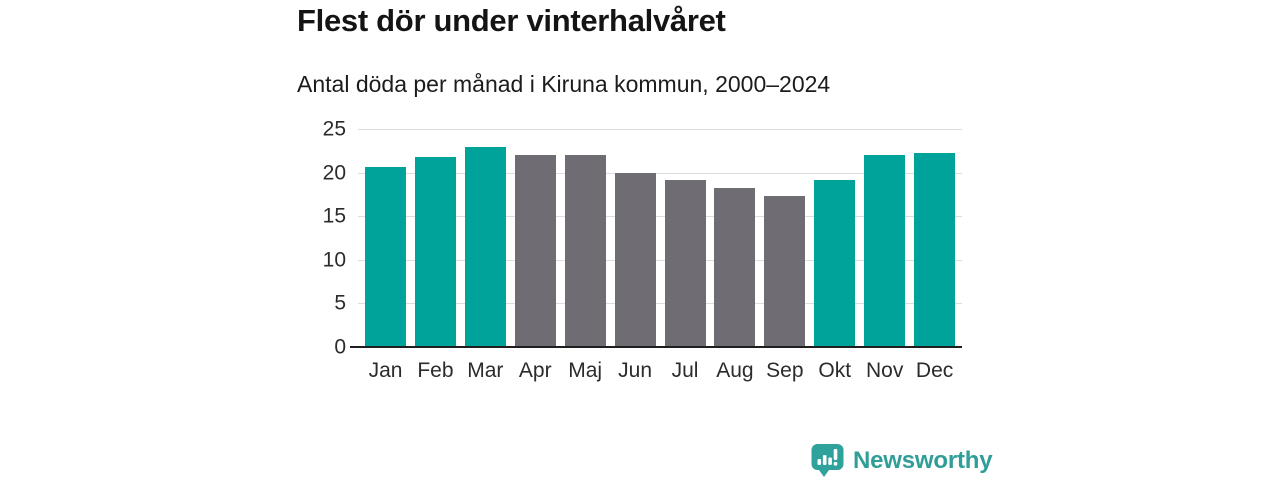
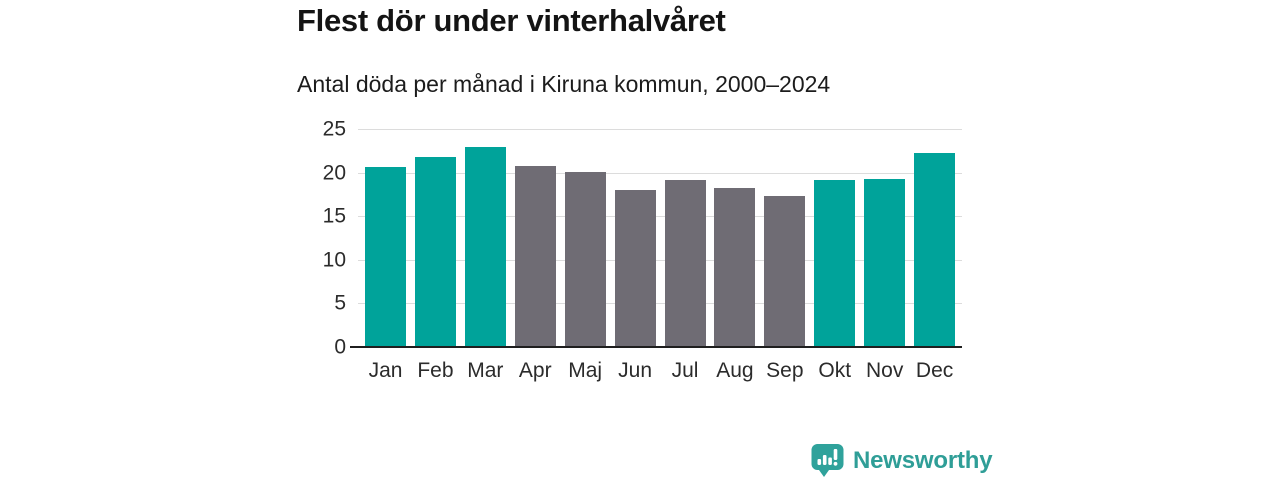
Apr: 22 -> 21
Maj: 22 -> 20
Jun: 20 -> 18
Nov: 22 -> 19
